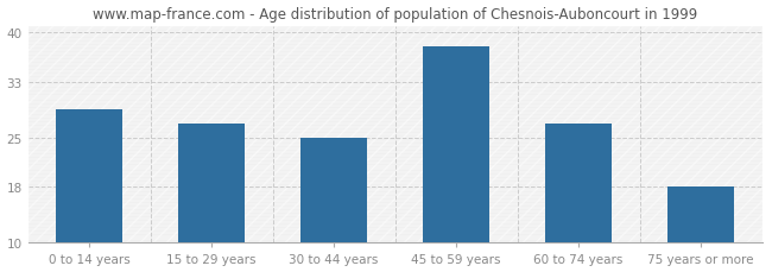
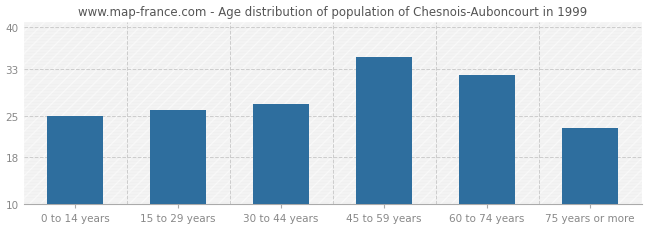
0 to 14 years: 29 -> 25
15 to 29 years: 27 -> 26
30 to 44 years: 25 -> 27
45 to 59 years: 38 -> 35
60 to 74 years: 27 -> 32
75 years or more: 18 -> 23
